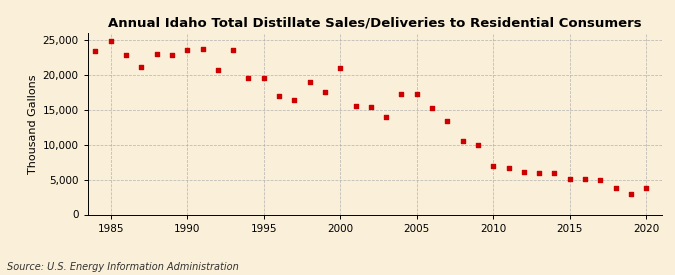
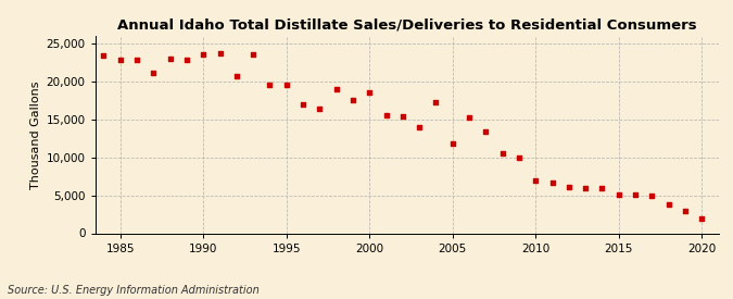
1985: 24,900 -> 22,800
2000: 21,000 -> 18,600
2005: 17,300 -> 11,800
2020: 3,800 -> 2,000
